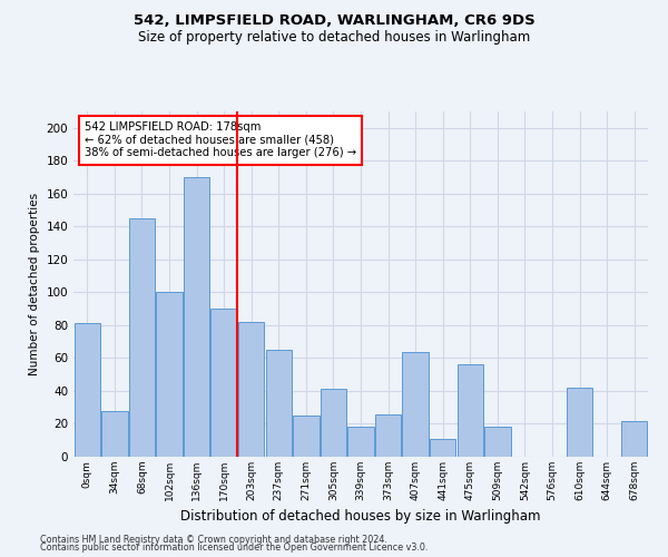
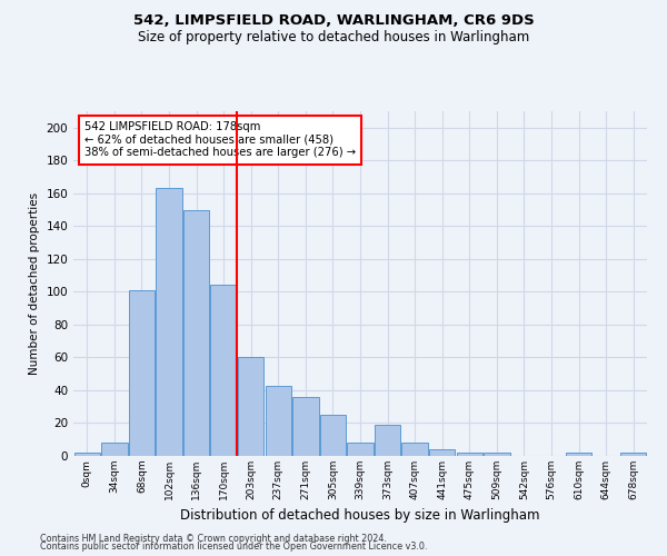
0sqm: 81 -> 2
34sqm: 28 -> 8
68sqm: 145 -> 101
102sqm: 100 -> 163
136sqm: 170 -> 150
170sqm: 90 -> 104
203sqm: 82 -> 60
237sqm: 65 -> 43
271sqm: 25 -> 36
305sqm: 41 -> 25
339sqm: 18 -> 8
373sqm: 26 -> 19
407sqm: 64 -> 8
441sqm: 11 -> 4
475sqm: 56 -> 2
509sqm: 18 -> 2
610sqm: 42 -> 2
678sqm: 22 -> 2
